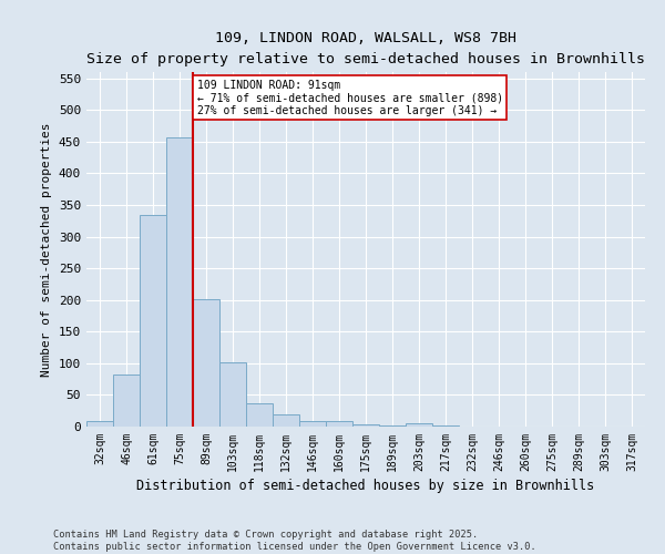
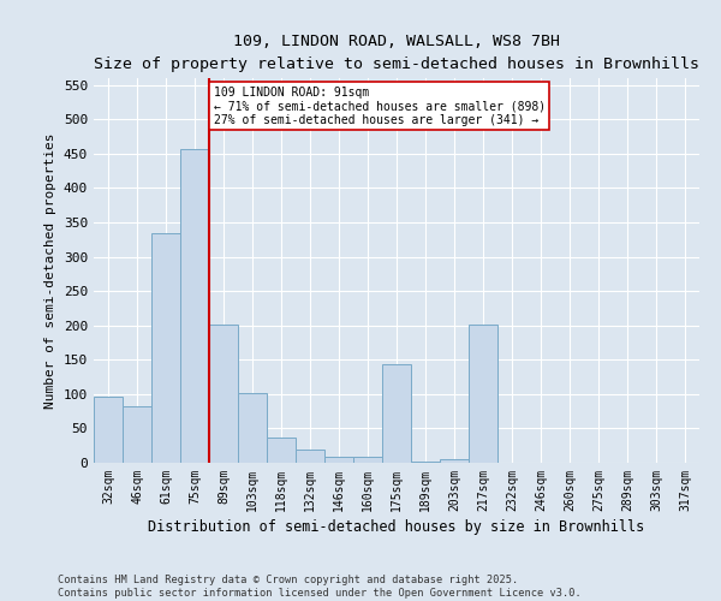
32sqm: 8 -> 96
175sqm: 4 -> 144
217sqm: 2 -> 202
